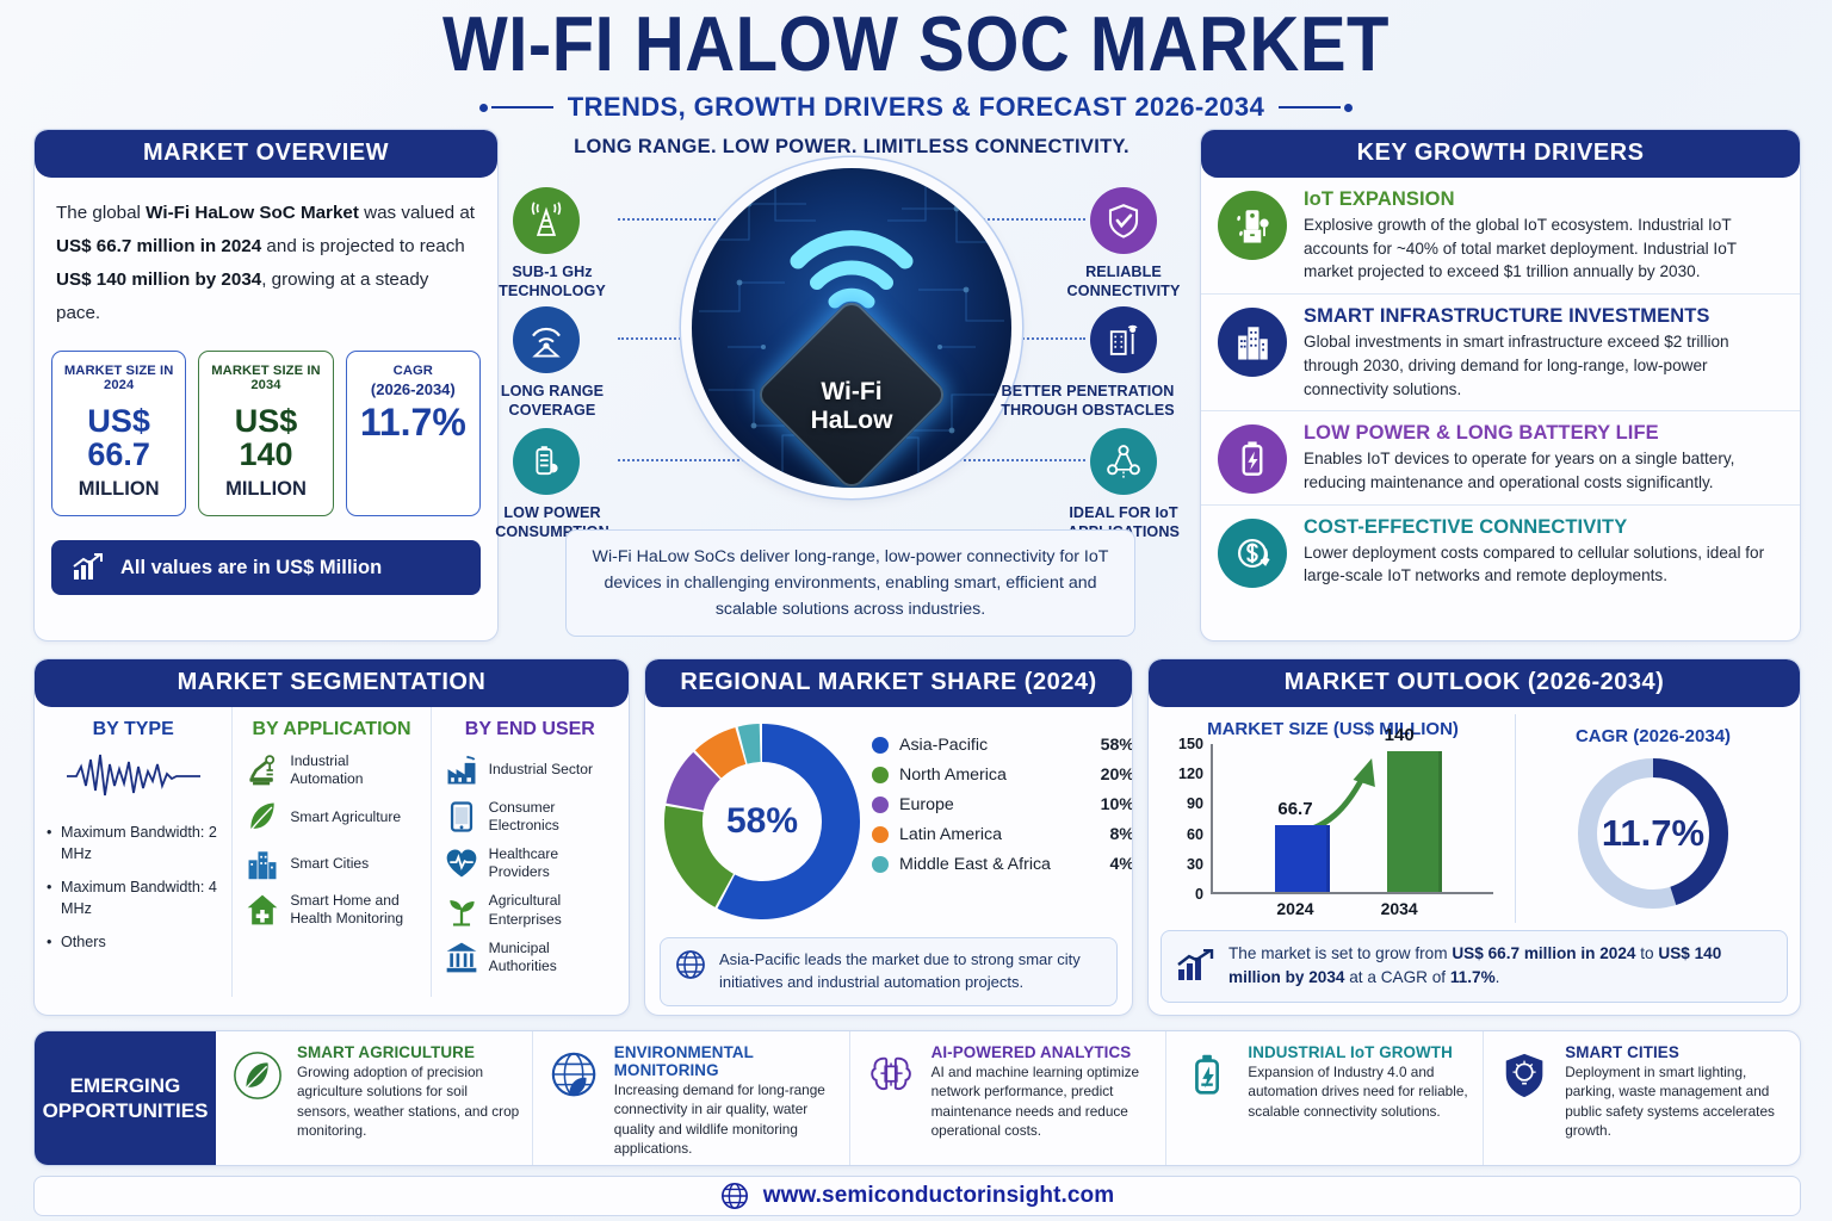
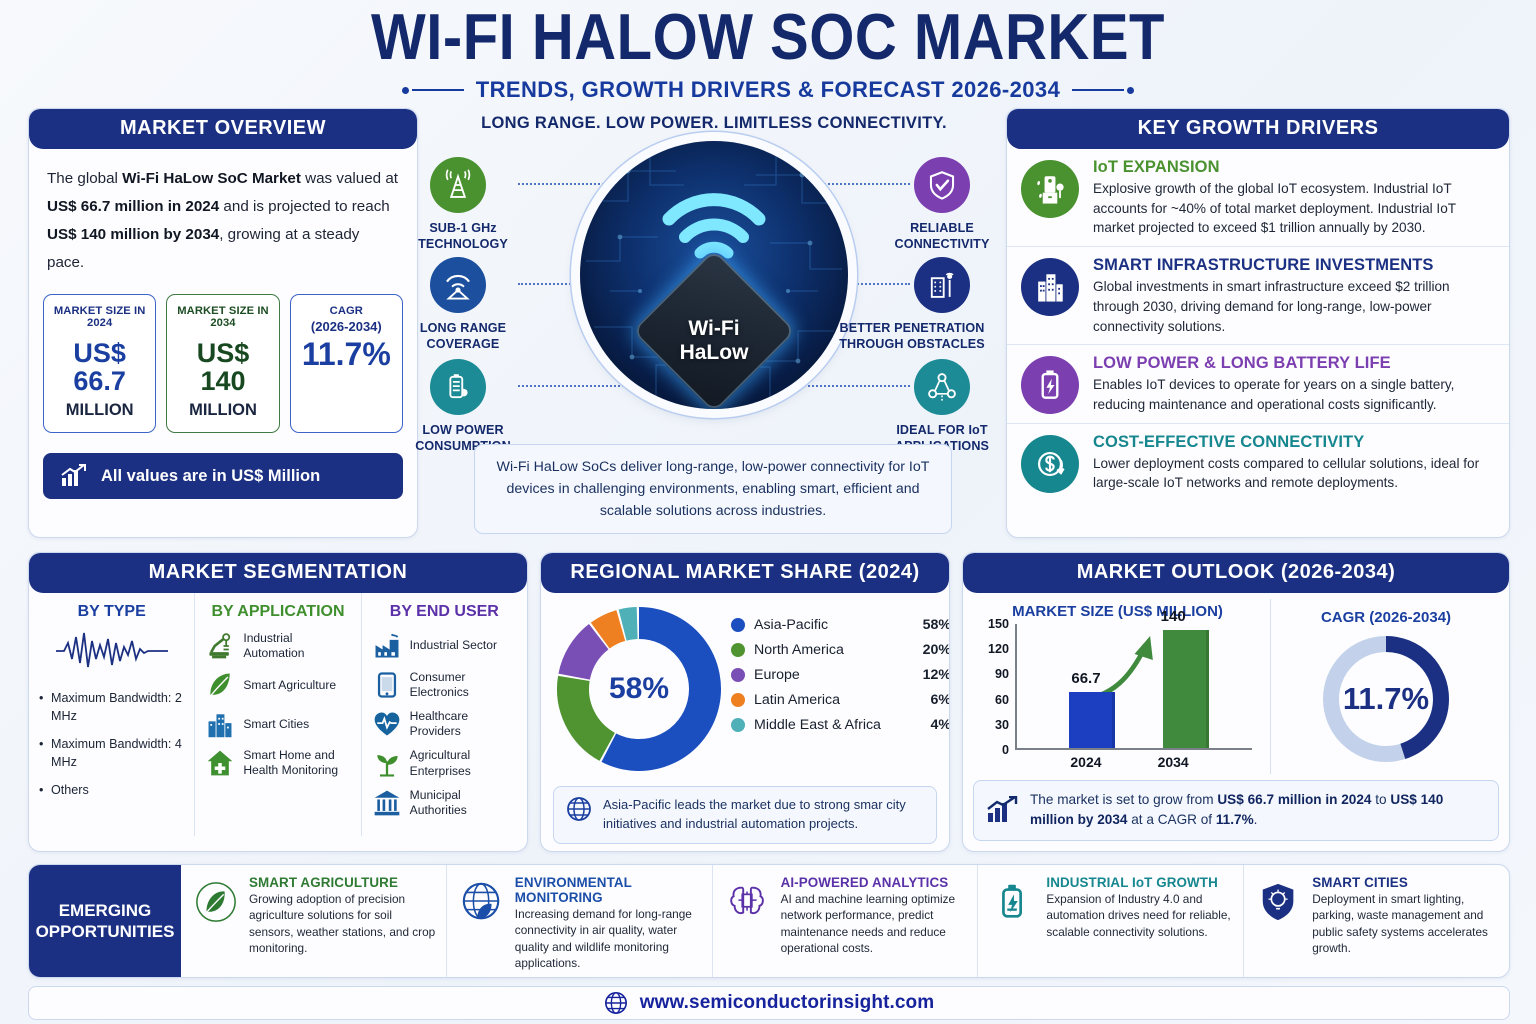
REGIONAL MARKET SHARE (2024)/Europe: 10% -> 12%
REGIONAL MARKET SHARE (2024)/Latin America: 8% -> 6%
